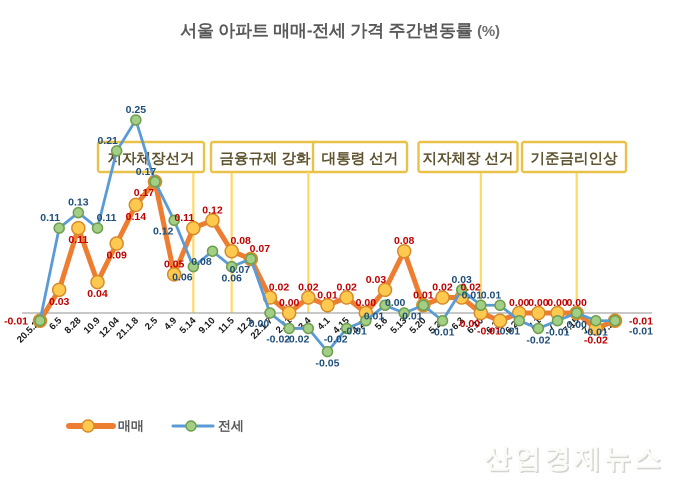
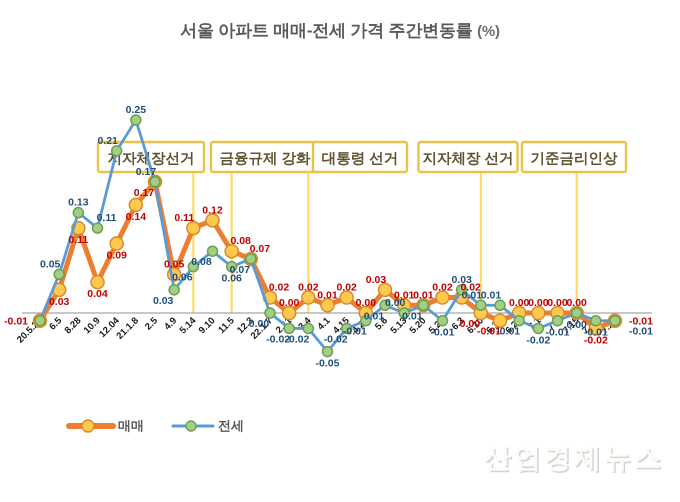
전세/6.5: 0.11 -> 0.05
전세/4.9: 0.12 -> 0.03
매매/5.13: 0.08 -> 0.01
